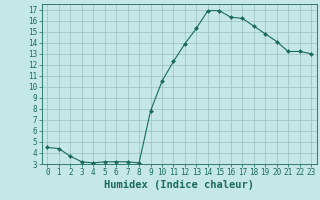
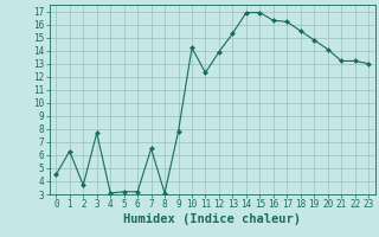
1: 4.4 -> 6.3
3: 3.2 -> 7.7
7: 3.2 -> 6.5
10: 10.5 -> 14.2
